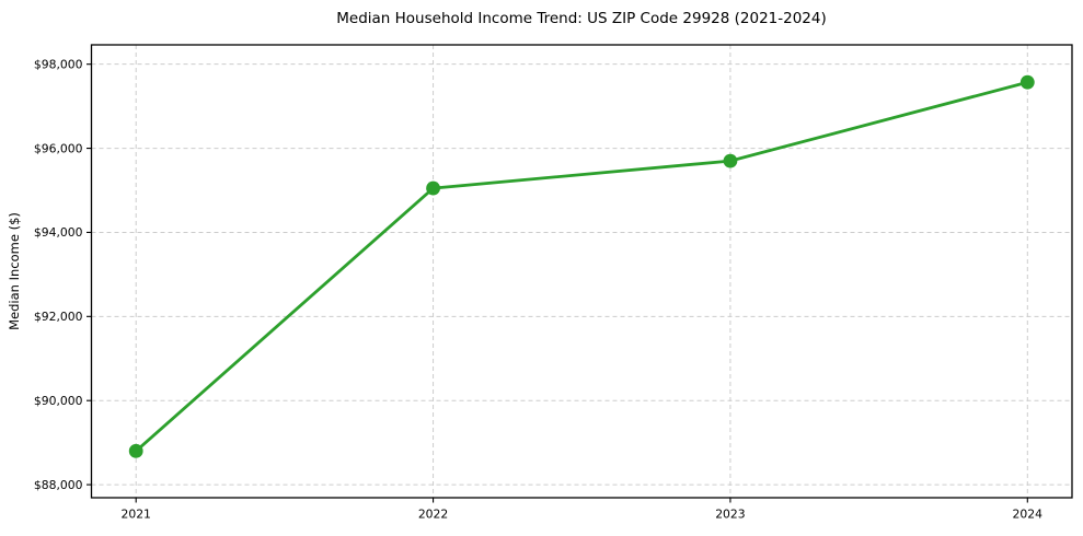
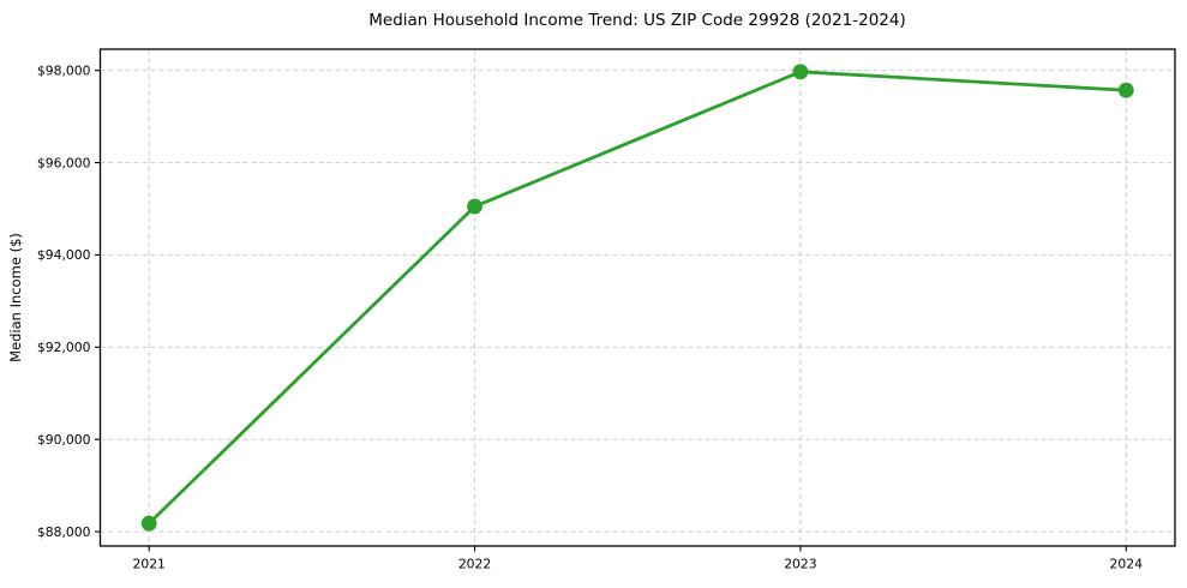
2021: $88800 -> $88200
2023: $95700 -> $98000
